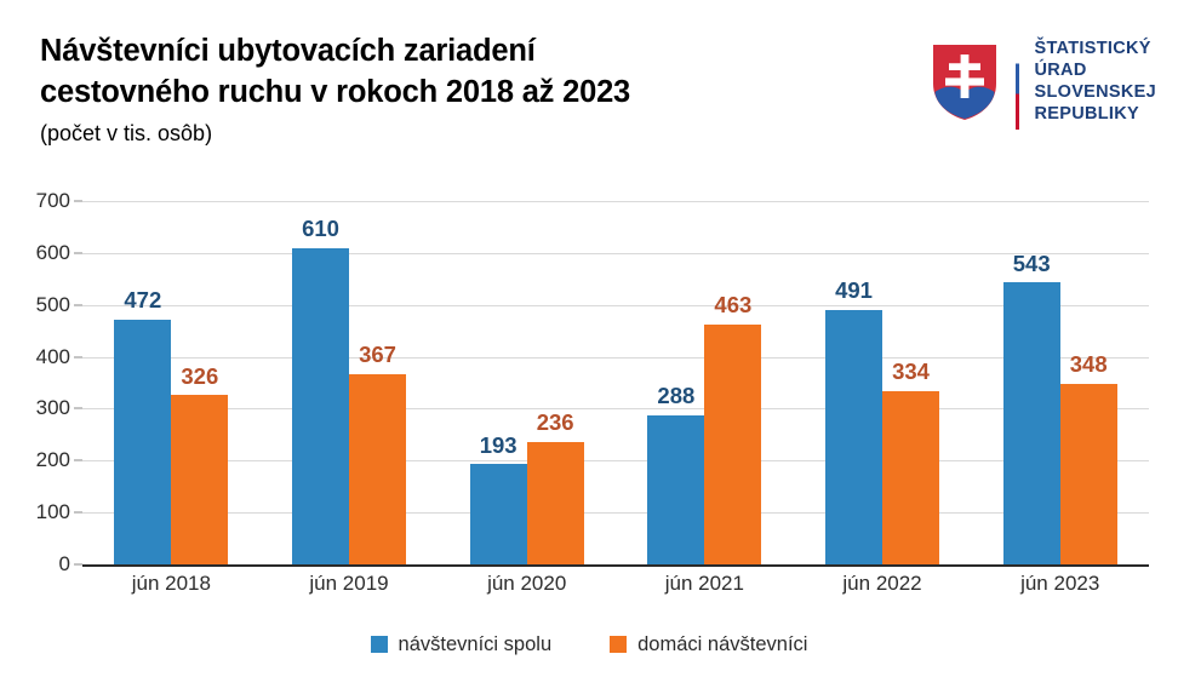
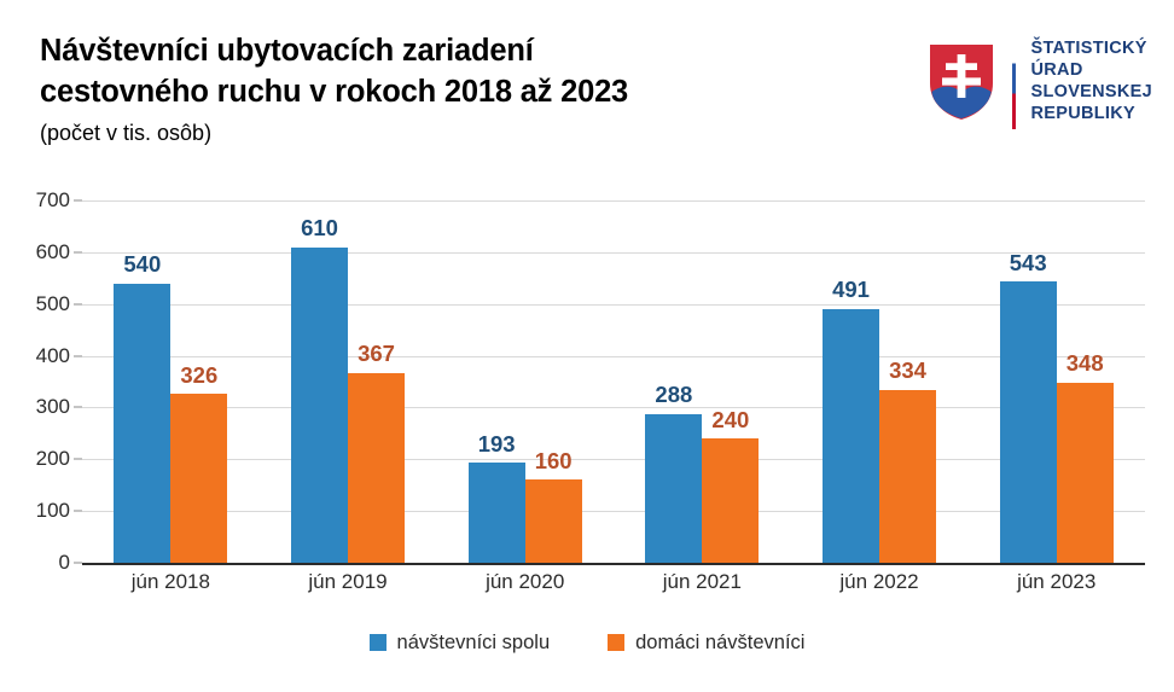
návštevníci spolu/jún 2018: 472 -> 540
domáci návštevníci/jún 2020: 236 -> 160
domáci návštevníci/jún 2021: 463 -> 240
